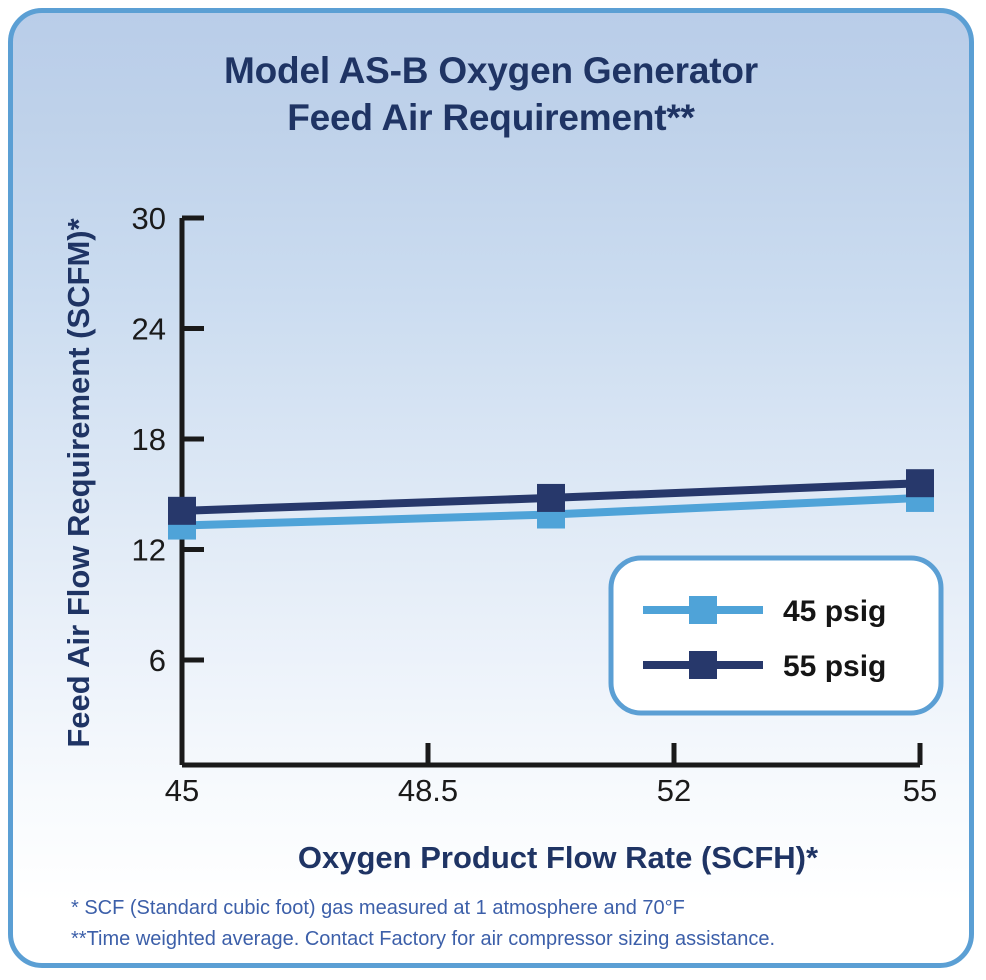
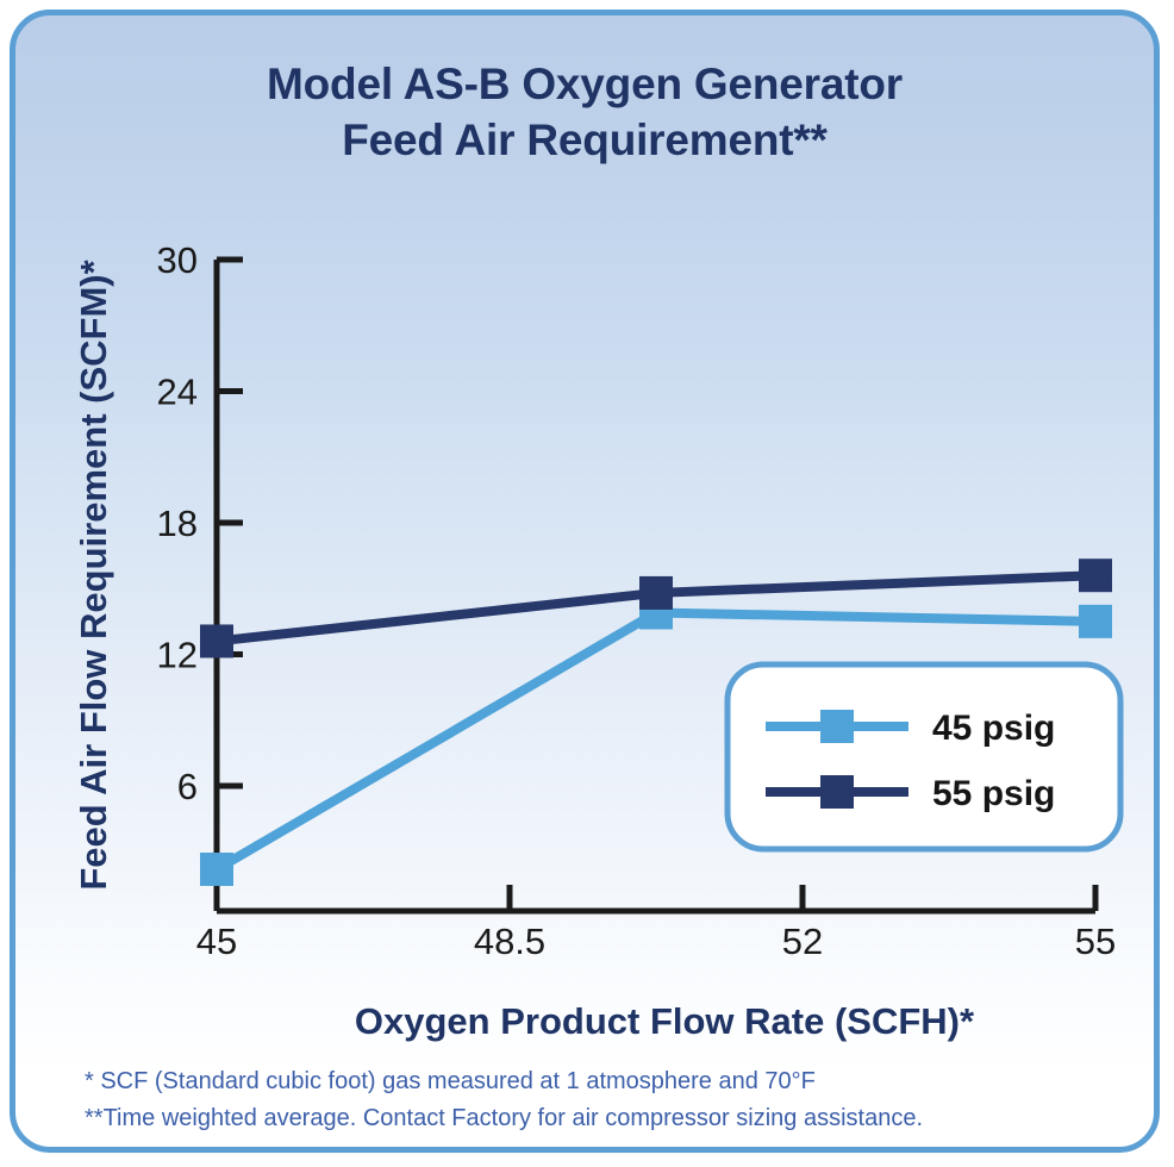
45 psig/45: 13.3 -> 2.2
55 psig/45: 14.1 -> 12.6
45 psig/55: 14.8 -> 13.5
